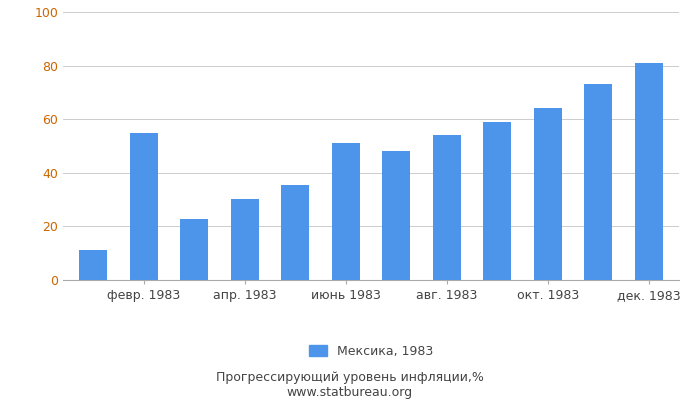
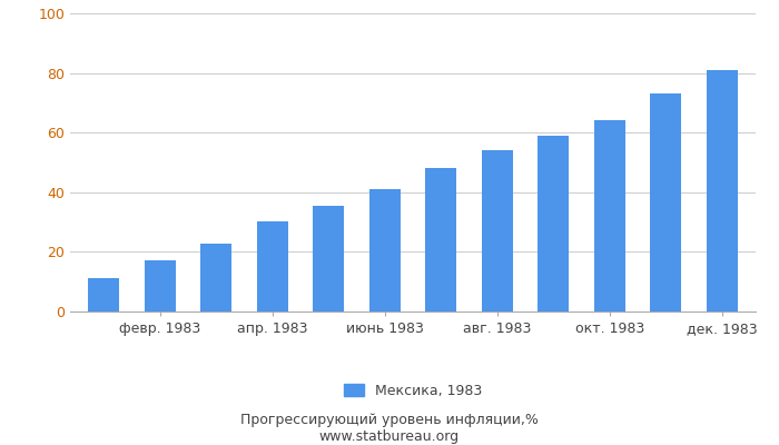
февр. 1983: 55.0 -> 17.2
июнь 1983: 51.0 -> 41.2
